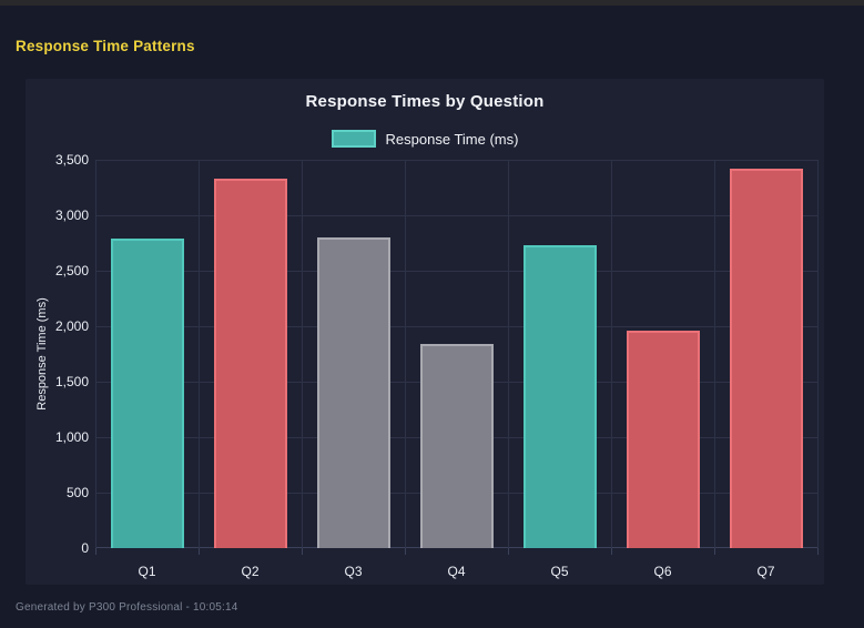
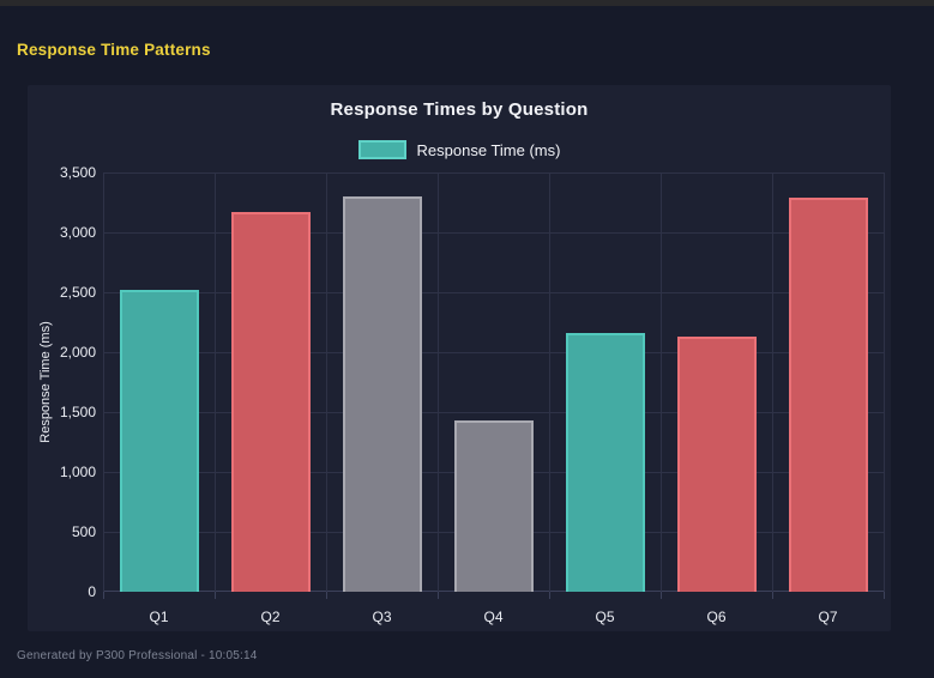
Q1: 2790 -> 2520
Q2: 3330 -> 3170
Q3: 2800 -> 3300
Q4: 1840 -> 1430
Q5: 2730 -> 2160
Q6: 1960 -> 2130
Q7: 3420 -> 3290
